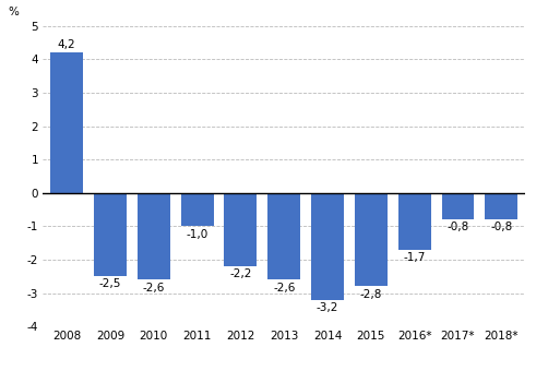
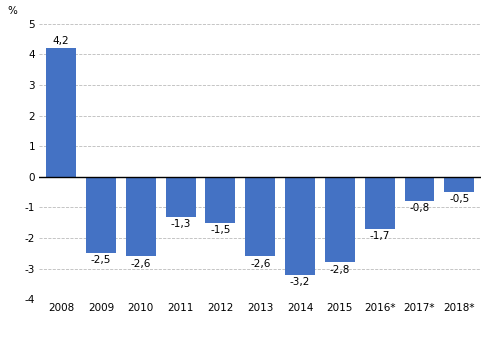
2011: -1,0 -> -1,3
2012: -2,2 -> -1,5
2018*: -0,8 -> -0,5
